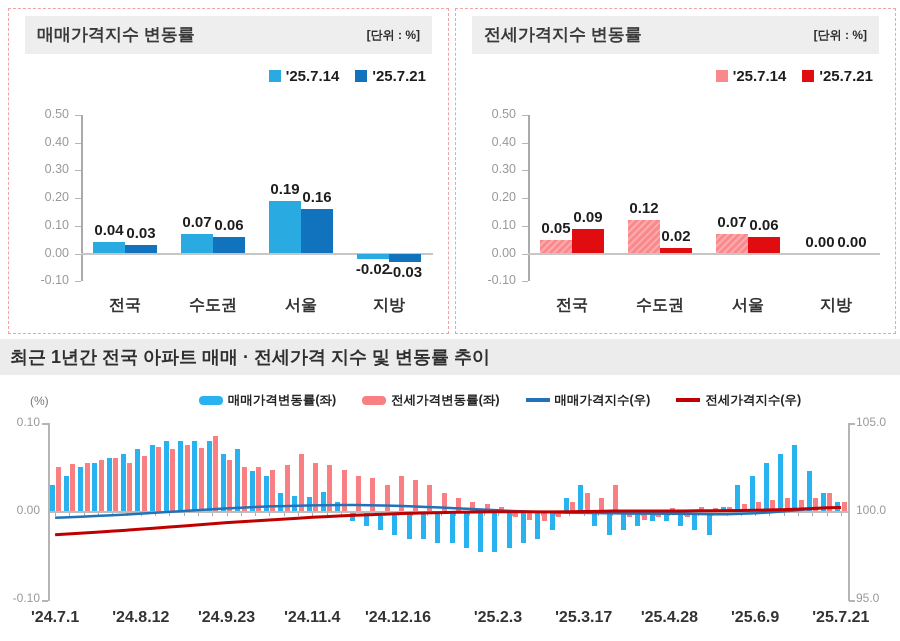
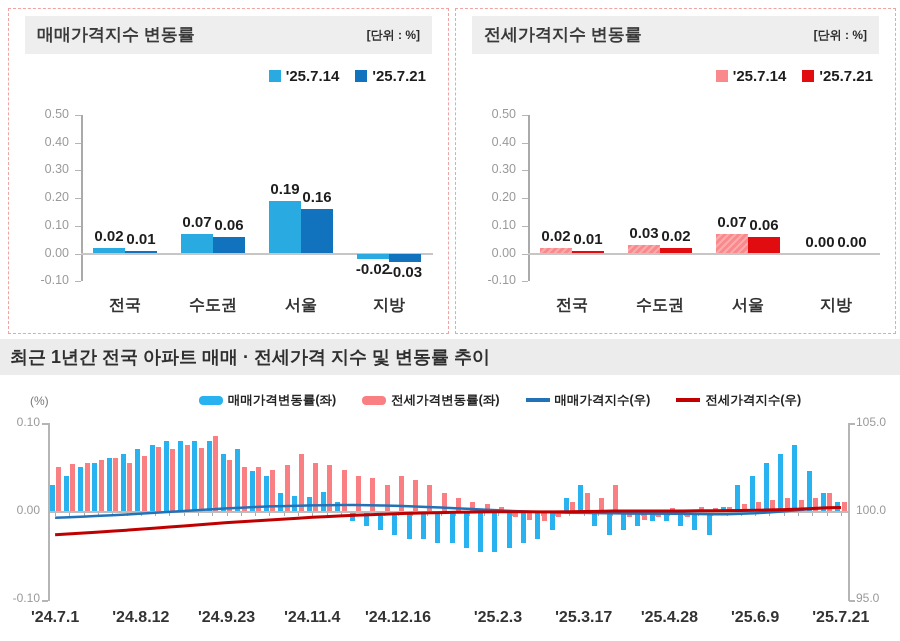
매매가격지수 변동률/'25.7.14/전국: 0.04 -> 0.02
매매가격지수 변동률/'25.7.21/전국: 0.03 -> 0.01
전세가격지수 변동률/'25.7.14/전국: 0.05 -> 0.02
전세가격지수 변동률/'25.7.21/전국: 0.09 -> 0.01
전세가격지수 변동률/'25.7.14/수도권: 0.12 -> 0.03
